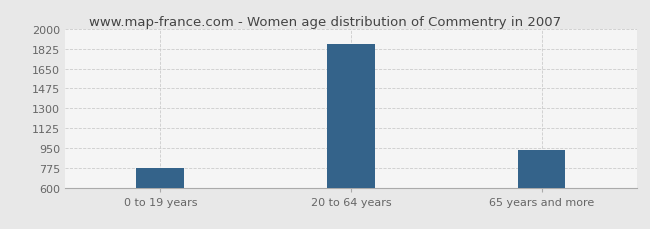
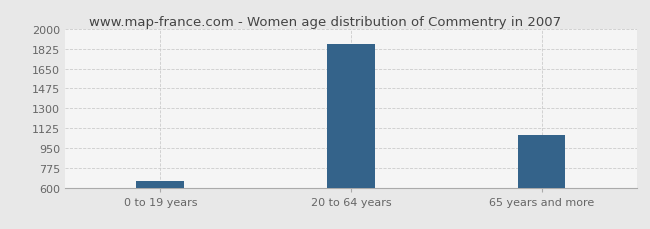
0 to 19 years: 770 -> 660
65 years and more: 930 -> 1060
